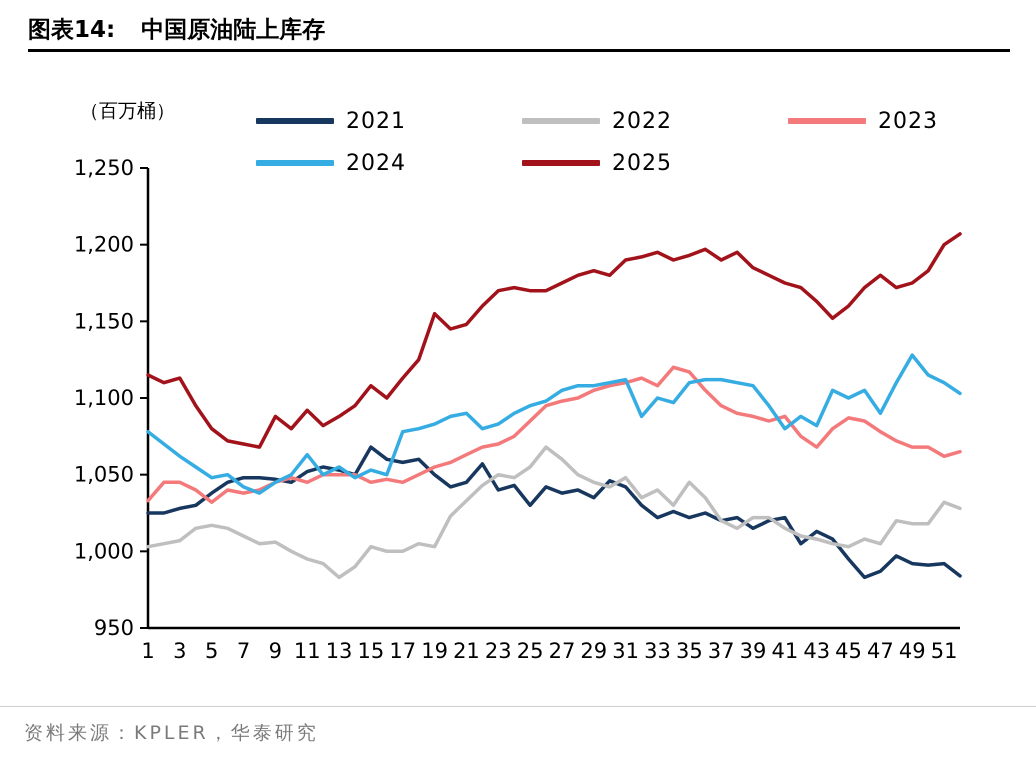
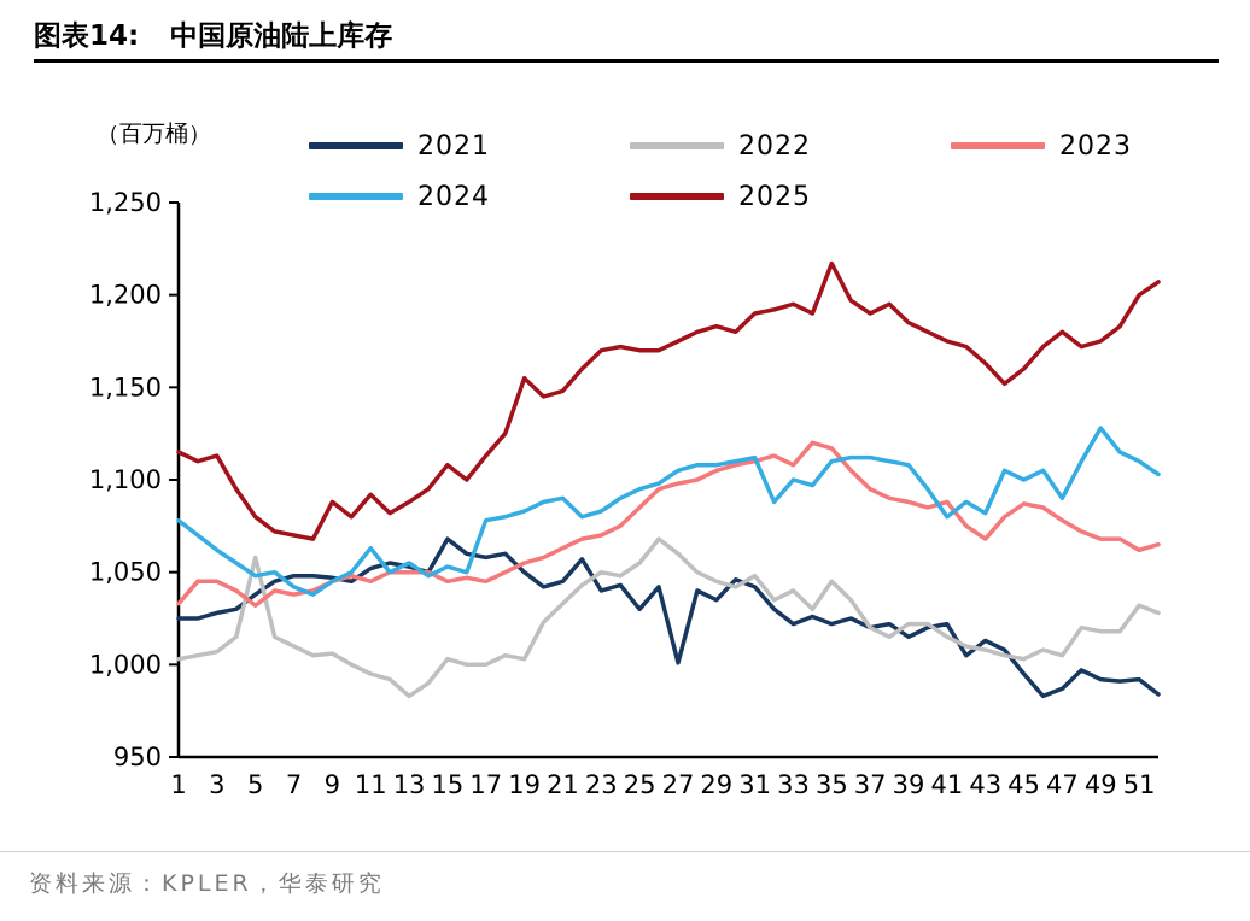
2022/5: 1017 -> 1058
2021/27: 1038 -> 1001
2025/35: 1193 -> 1217
